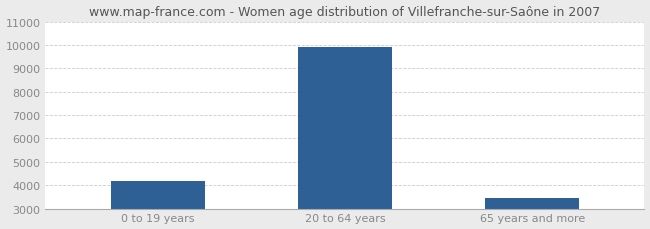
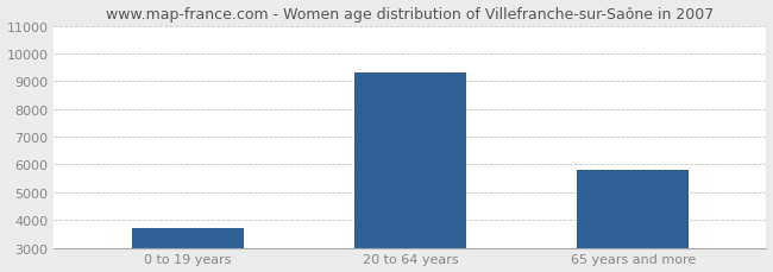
0 to 19 years: 4200 -> 3700
20 to 64 years: 9900 -> 9300
65 years and more: 3450 -> 5800
